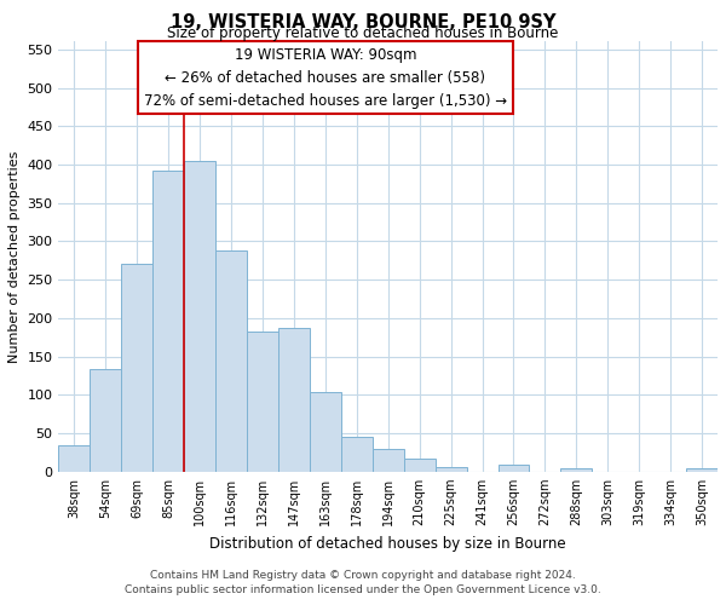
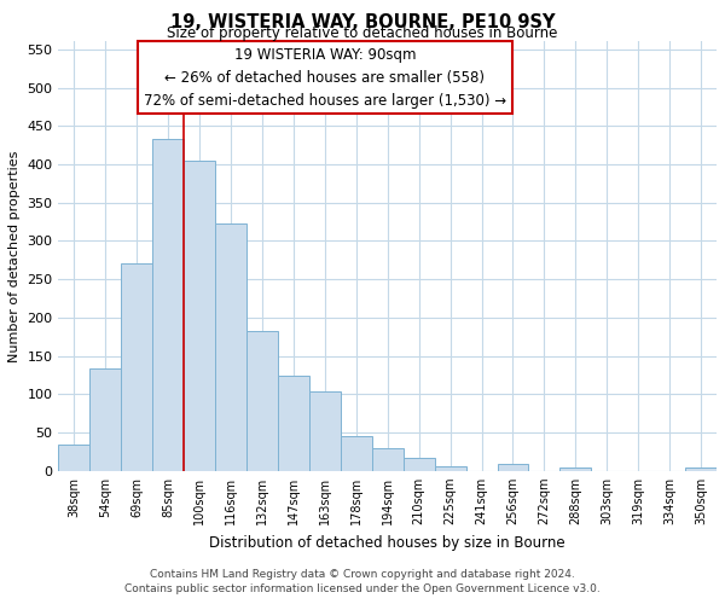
85sqm: 392 -> 433
116sqm: 288 -> 322
147sqm: 188 -> 125
